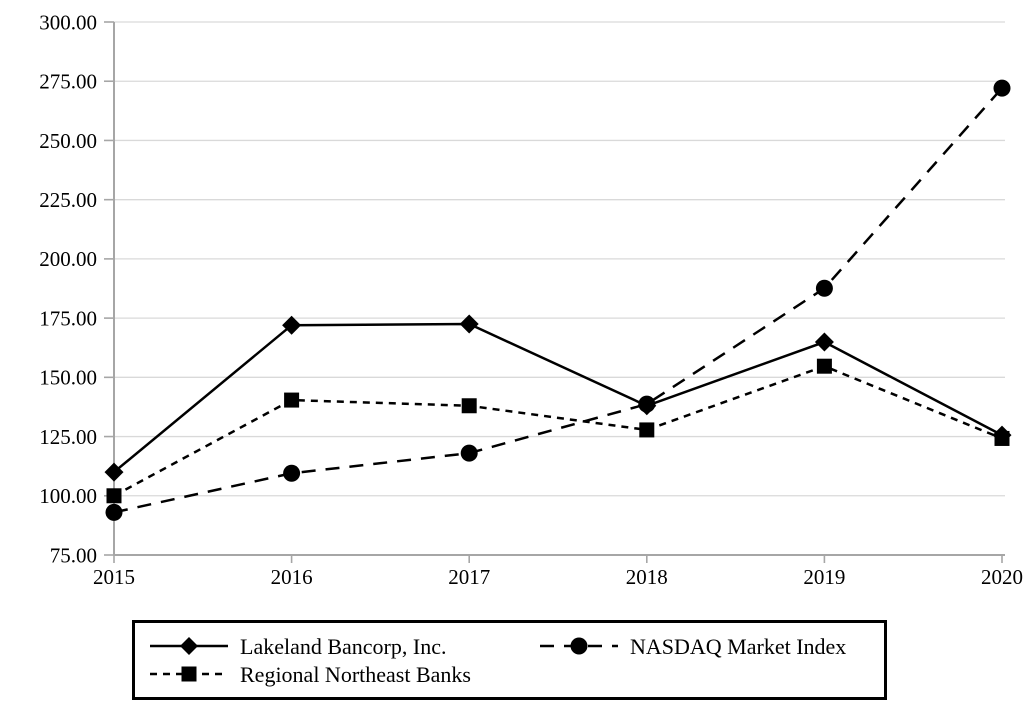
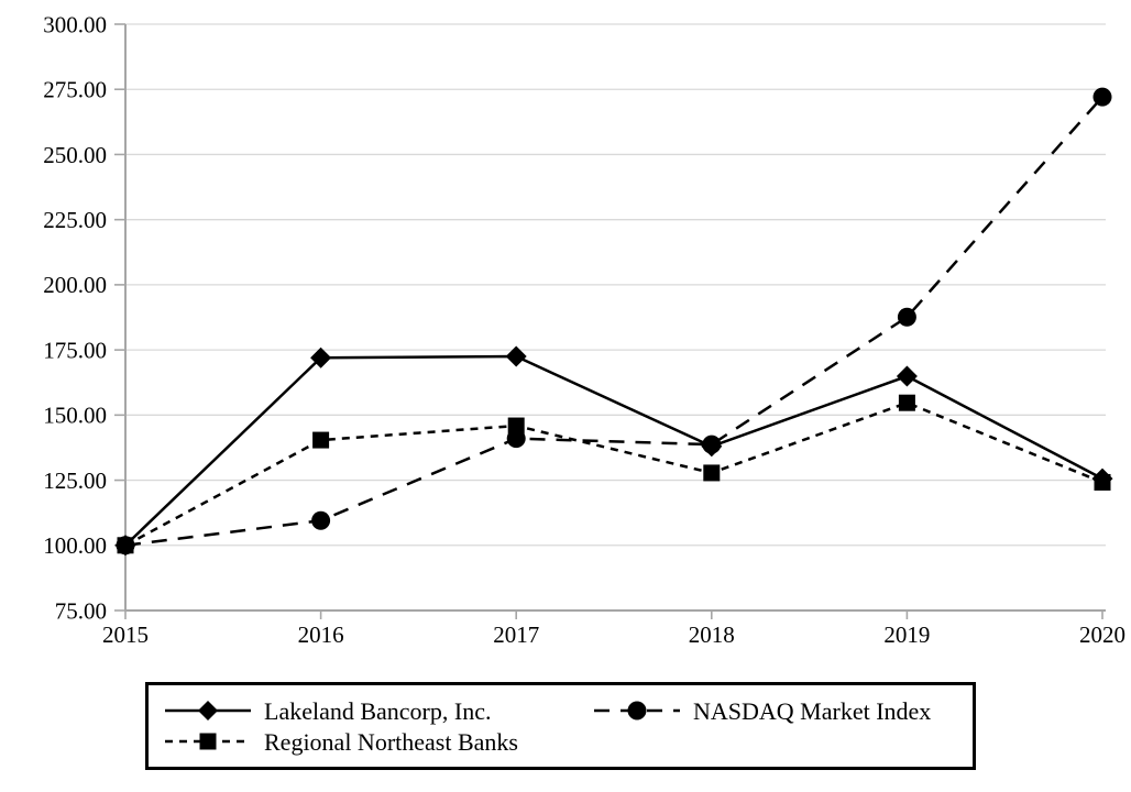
Lakeland Bancorp, Inc./2015: 110 -> 100
NASDAQ Market Index/2015: 93 -> 100
NASDAQ Market Index/2017: 118 -> 141
Regional Northeast Banks/2017: 138 -> 146
